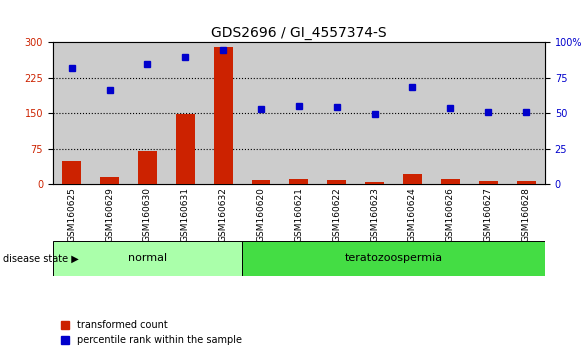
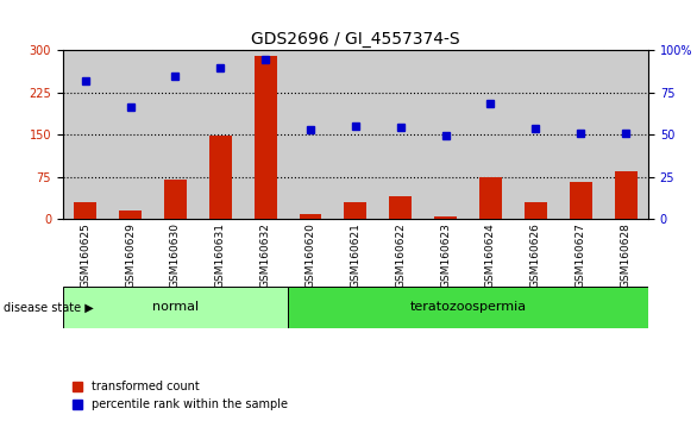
transformed count/GSM160625: 48 -> 30
transformed count/GSM160621: 10 -> 30
transformed count/GSM160622: 9 -> 40
transformed count/GSM160624: 22 -> 75
transformed count/GSM160626: 10 -> 30
transformed count/GSM160627: 7 -> 65
transformed count/GSM160628: 7 -> 85
